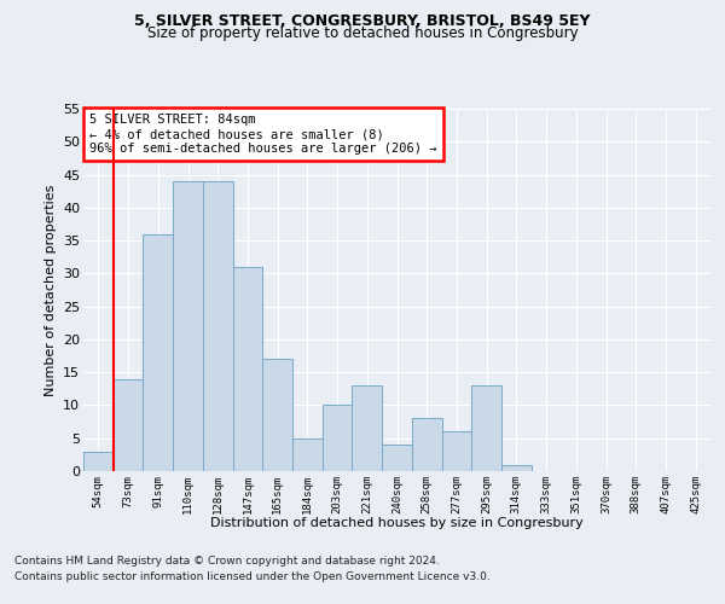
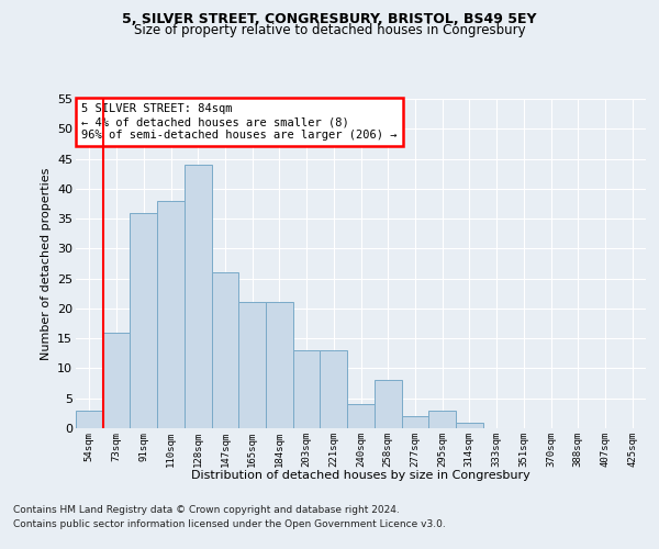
73sqm: 14 -> 16
110sqm: 44 -> 38
147sqm: 31 -> 26
165sqm: 17 -> 21
184sqm: 5 -> 21
203sqm: 10 -> 13
277sqm: 6 -> 2
295sqm: 13 -> 3
